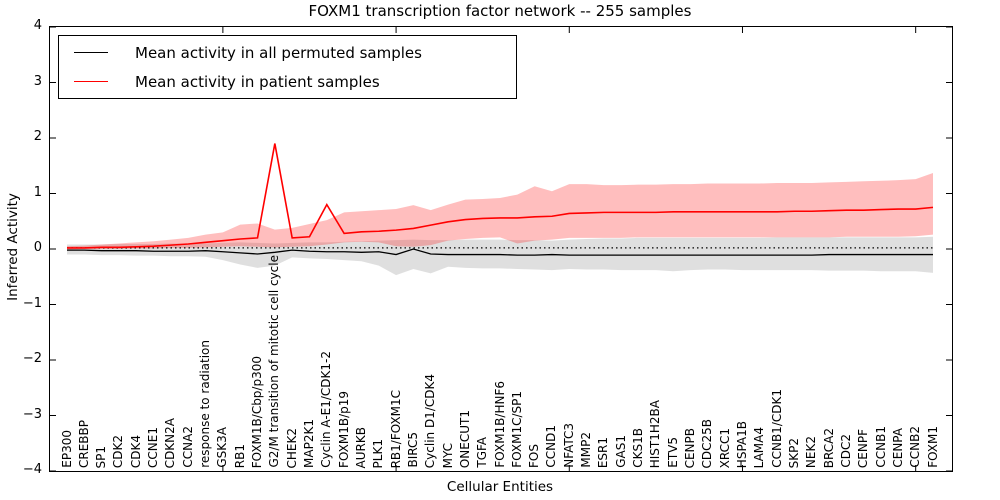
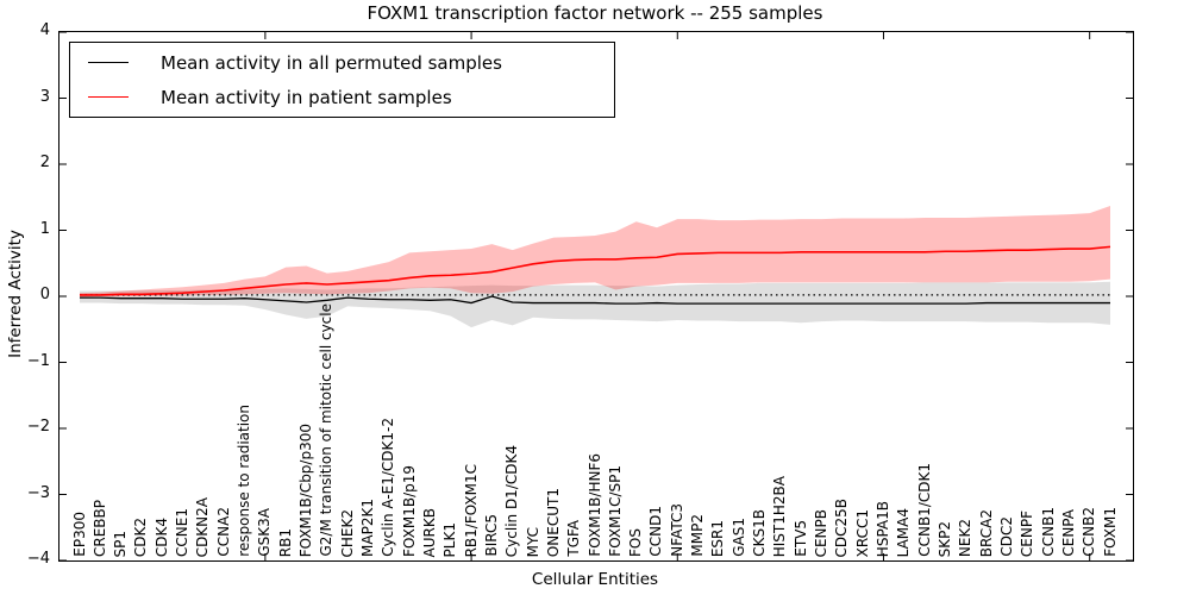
Mean activity in patient samples/G2/M transition of mitotic cell cycle: 1.9 -> 0.2
Mean activity in patient samples/Cyclin A-E1/CDK1-2: 0.8 -> 0.2
